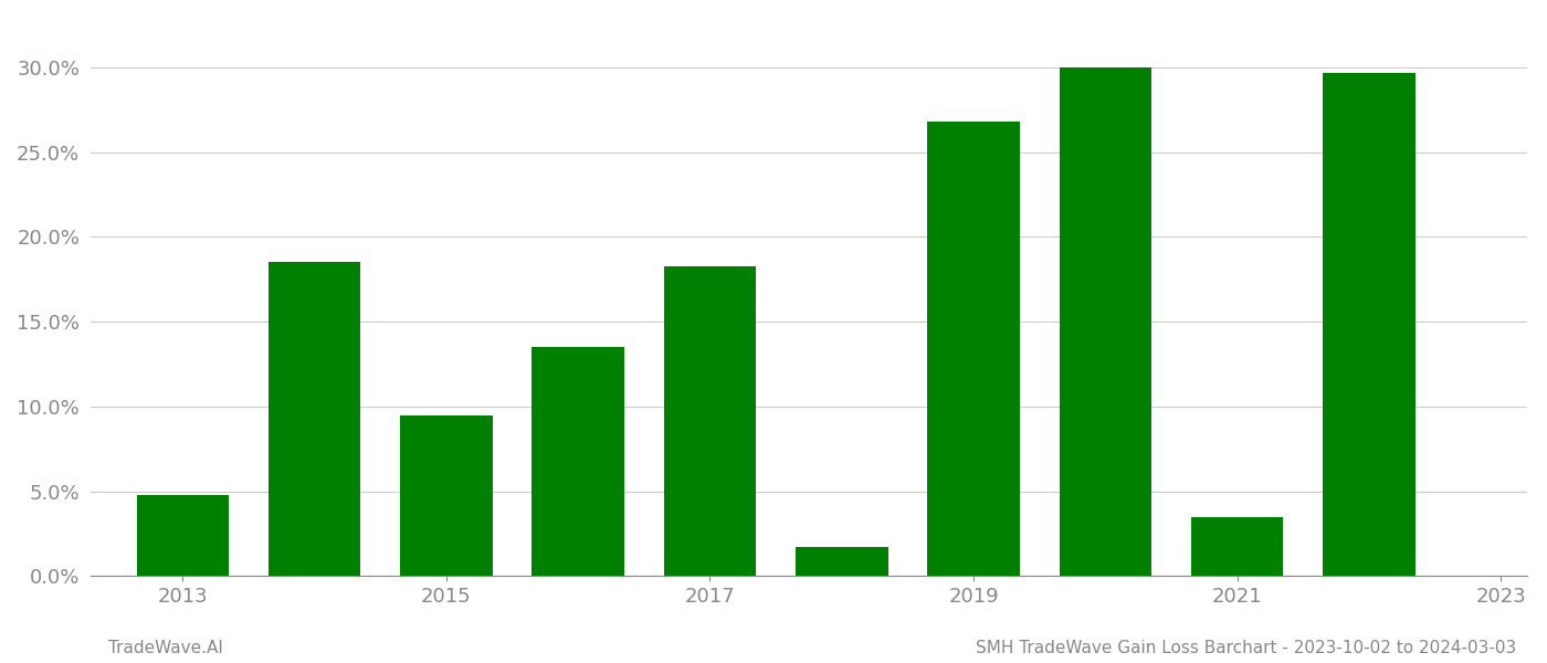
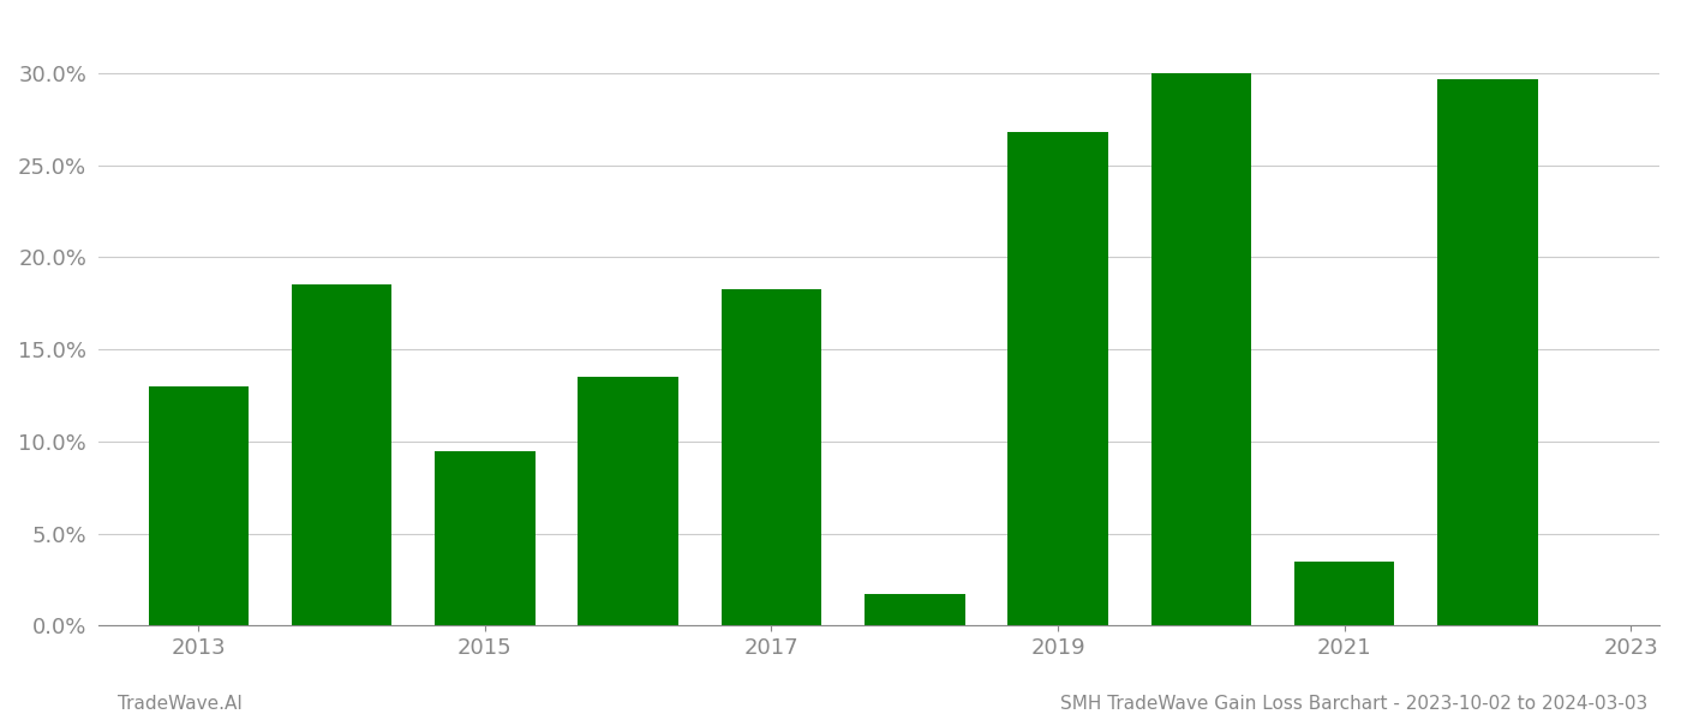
2013: 4.8% -> 13.0%
